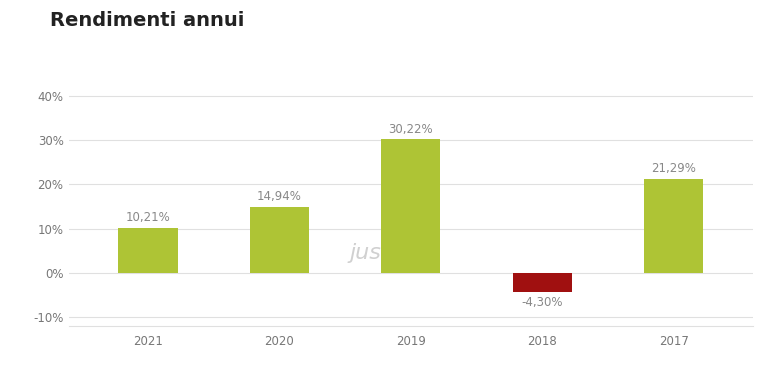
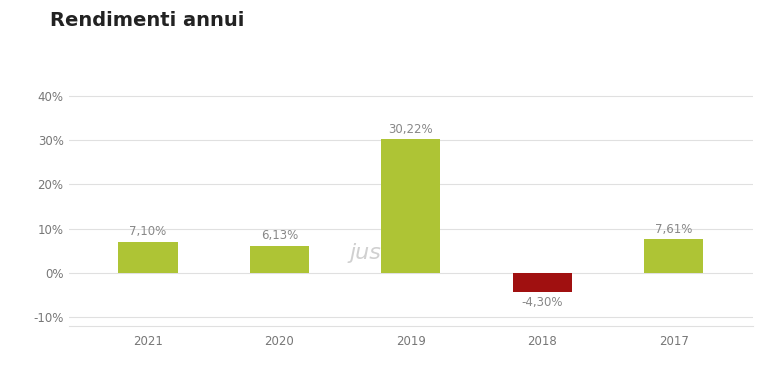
2021: 10,21% -> 7,10%
2020: 14,94% -> 6,13%
2017: 21,29% -> 7,61%
